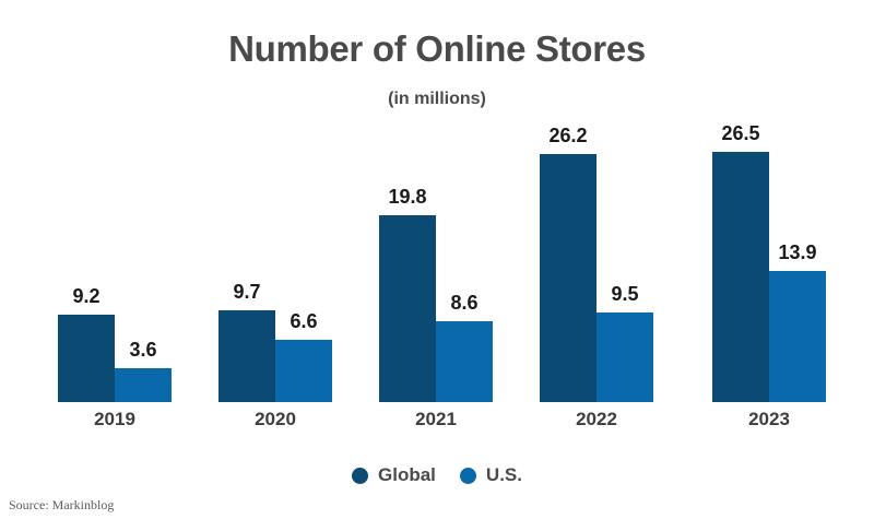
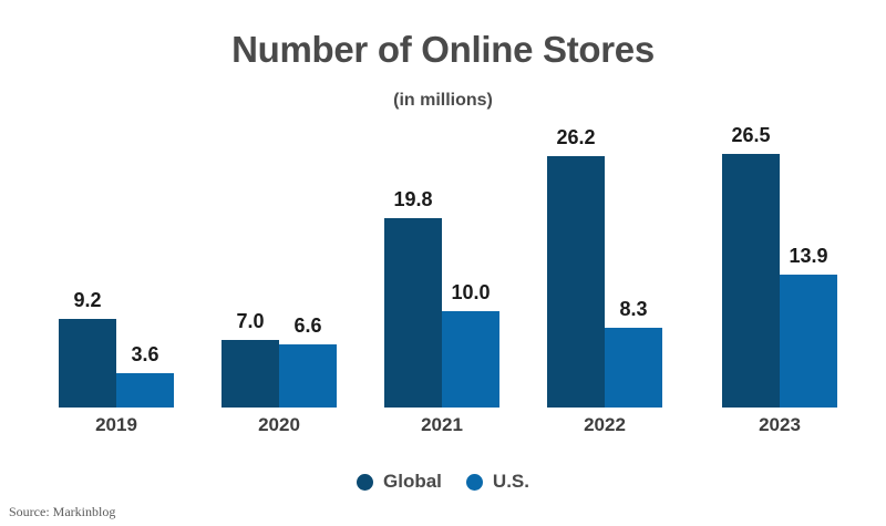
Global/2020: 9.7 -> 7.0
U.S./2021: 8.6 -> 10.0
U.S./2022: 9.5 -> 8.3
